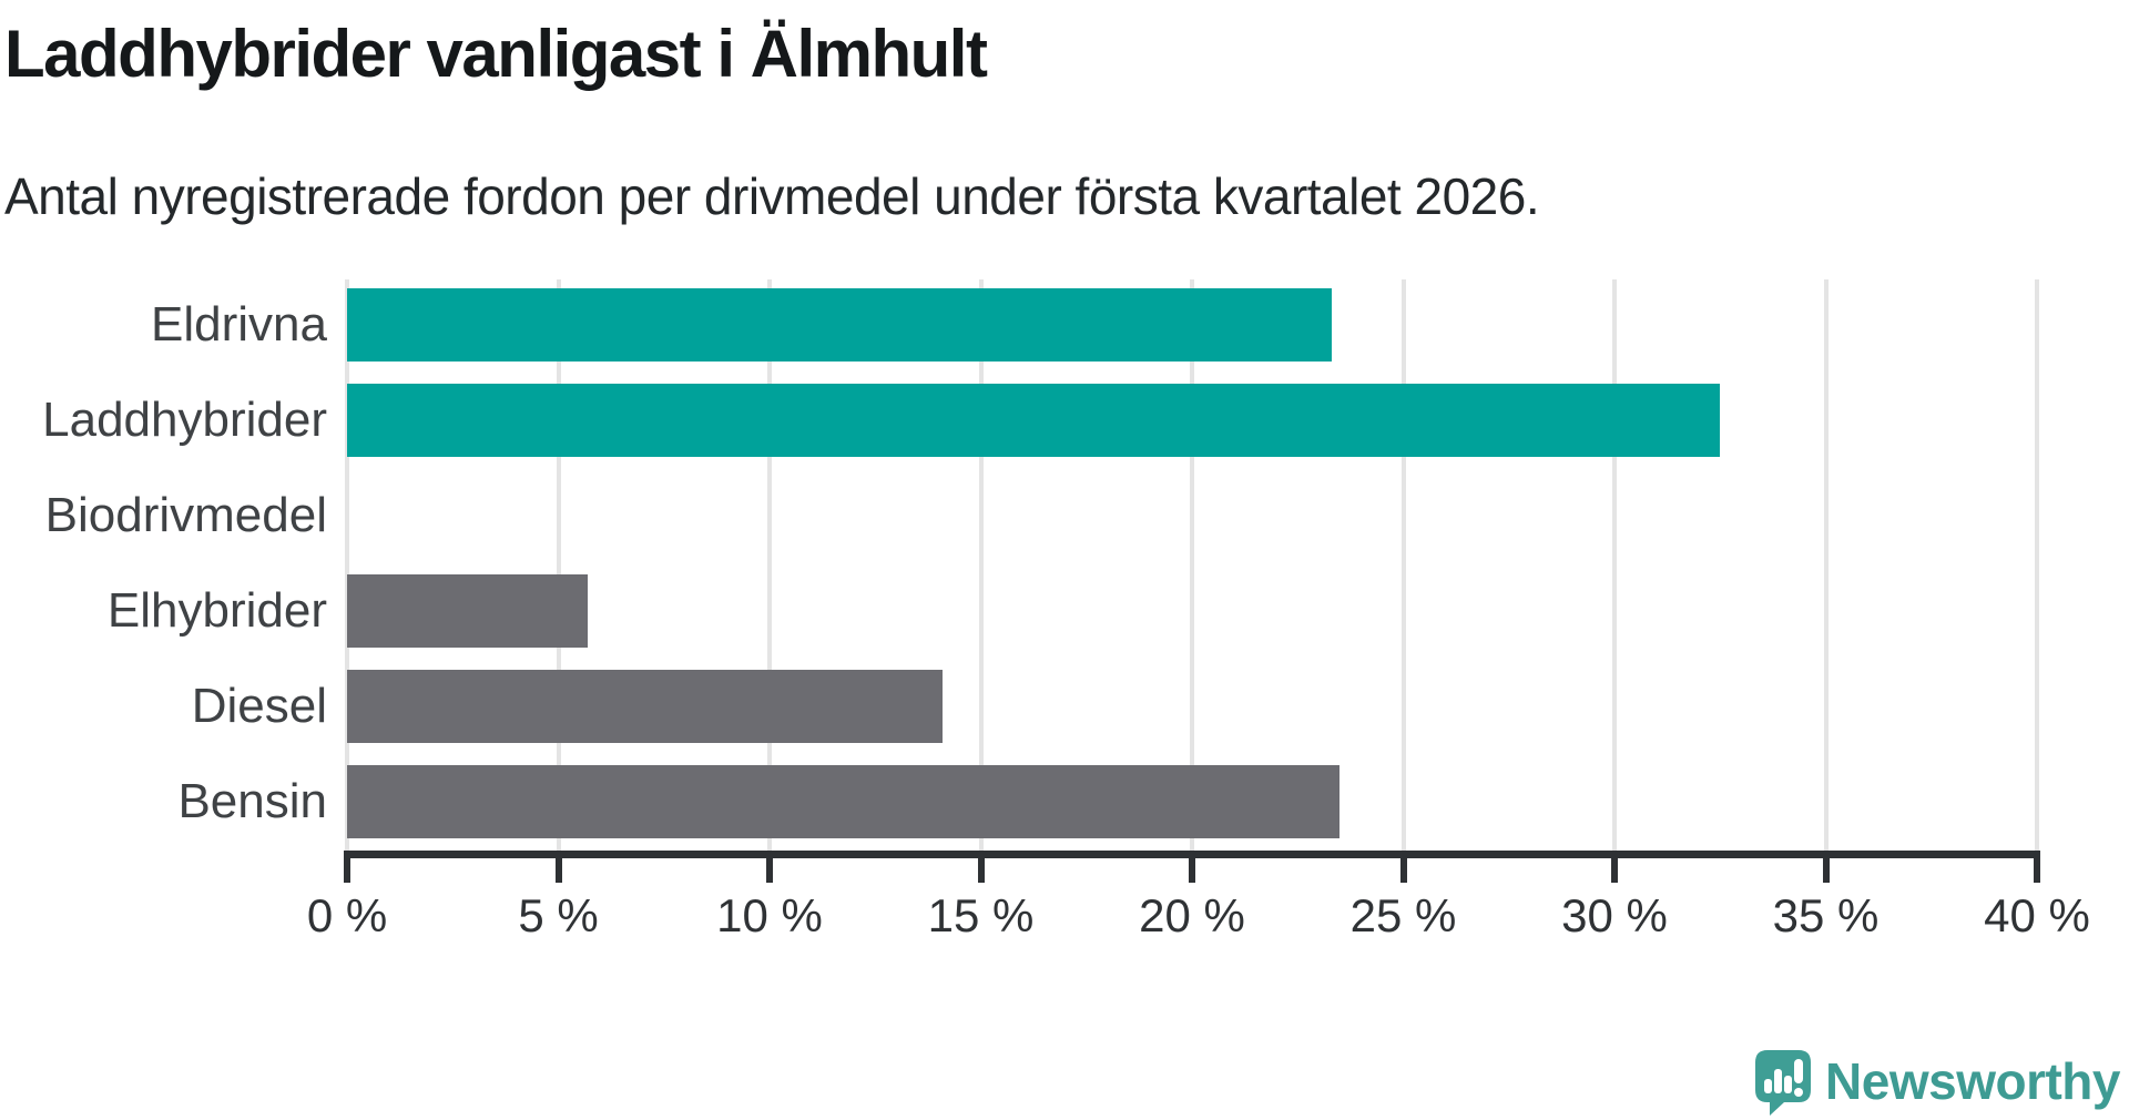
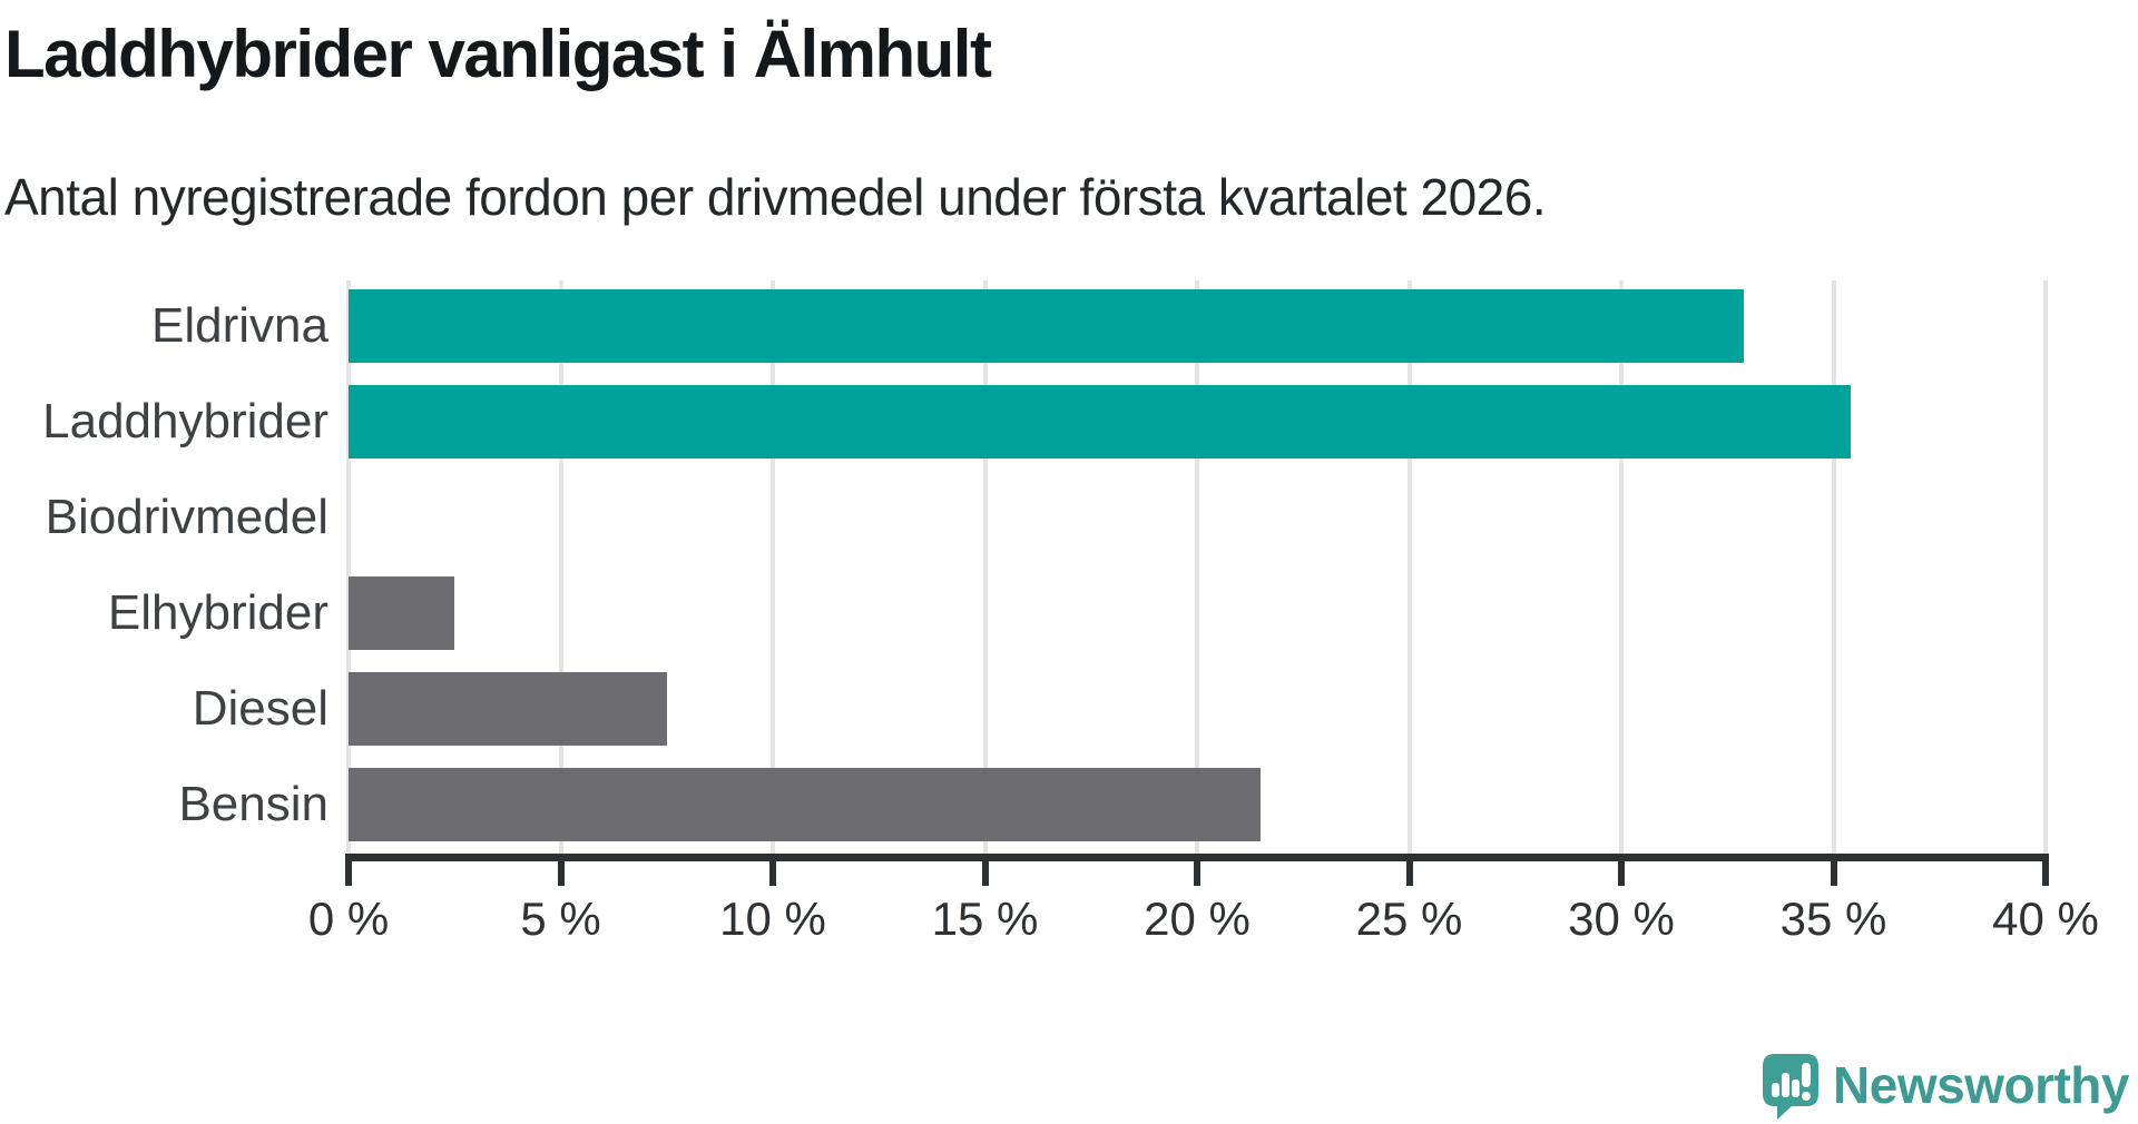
Eldrivna: 23.3% -> 32.9%
Laddhybrider: 32.5% -> 35.4%
Elhybrider: 5.7% -> 2.5%
Diesel: 14.1% -> 7.5%
Bensin: 23.5% -> 21.5%
